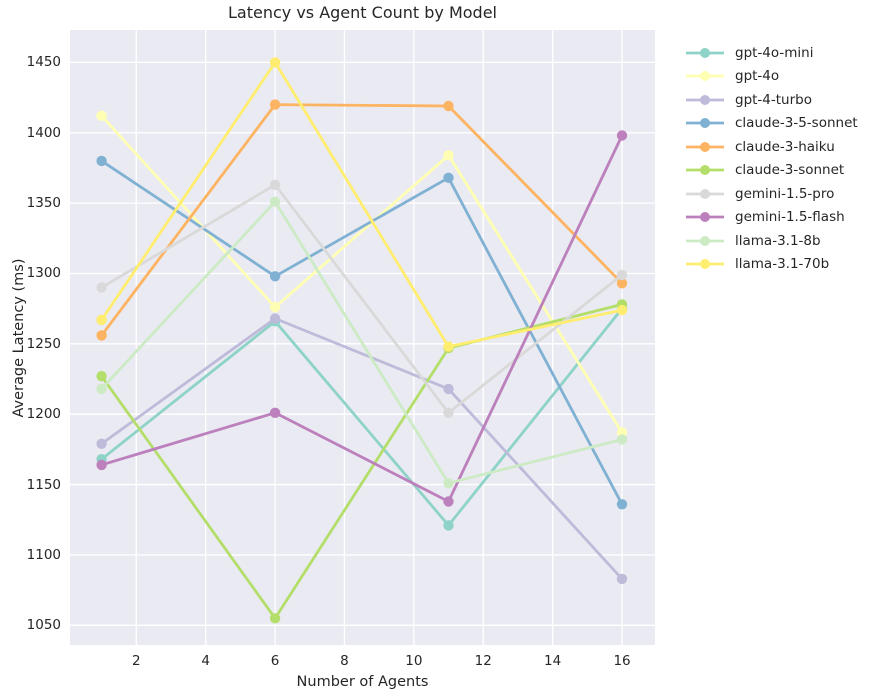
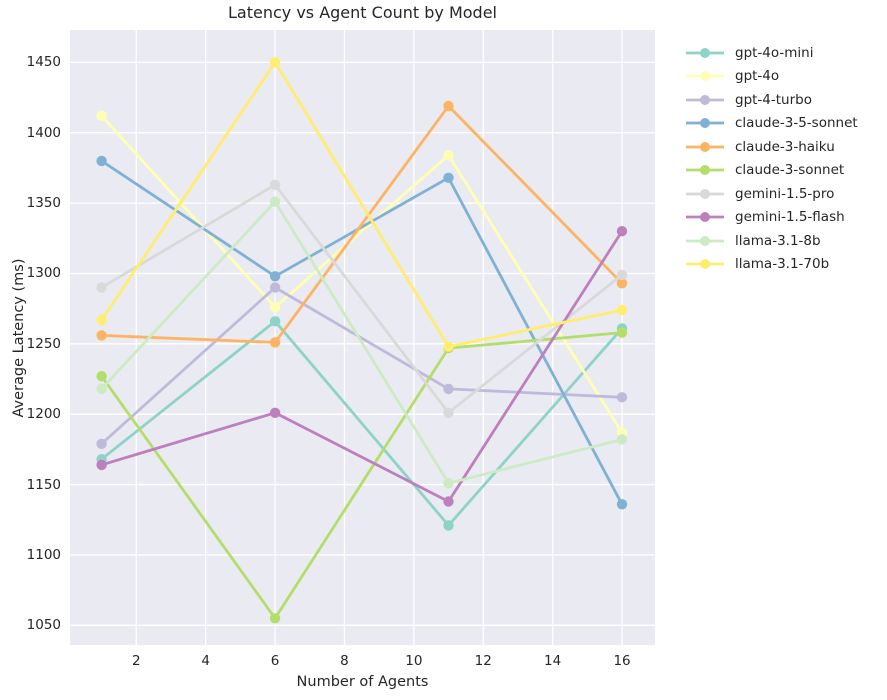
gpt-4-turbo/6: 1268 -> 1290
claude-3-haiku/6: 1420 -> 1251
gpt-4o-mini/16: 1275 -> 1261
gpt-4-turbo/16: 1083 -> 1212
claude-3-sonnet/16: 1278 -> 1258
gemini-1.5-flash/16: 1398 -> 1330
